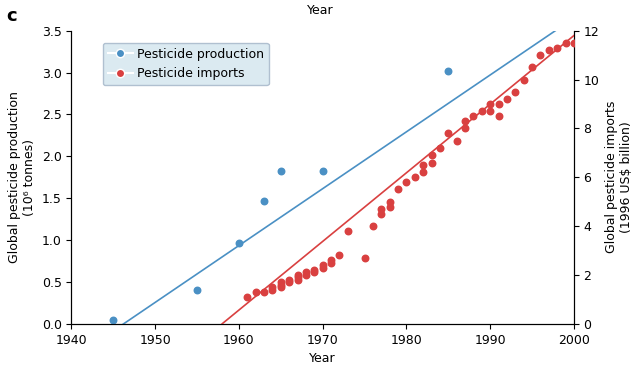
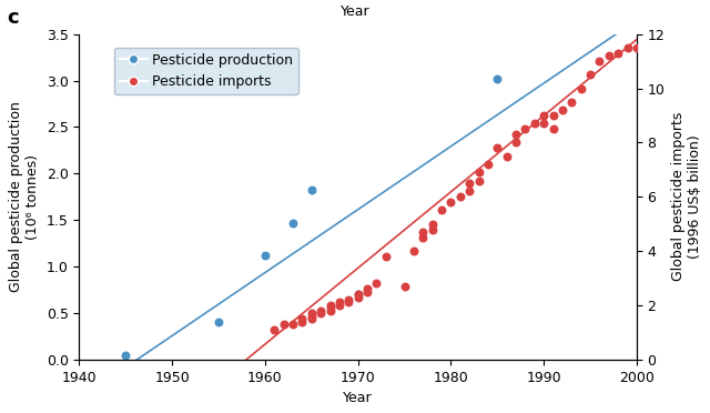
Pesticide production/1960: 0.97 -> 1.12
Pesticide production/1970: 1.82 -> 0.70
